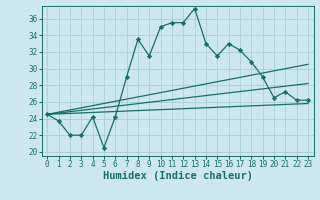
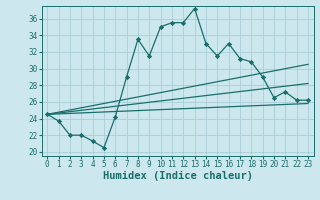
4: 24.2 -> 21.3
17: 32.2 -> 31.2
